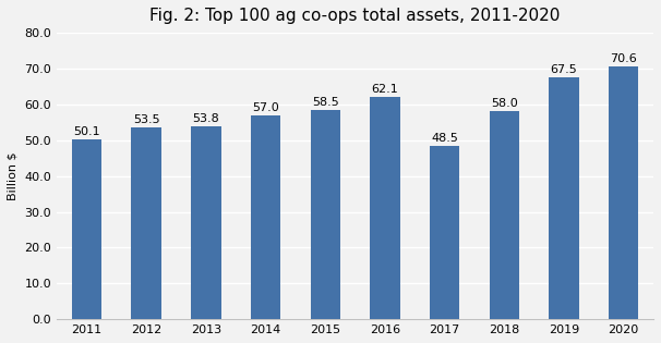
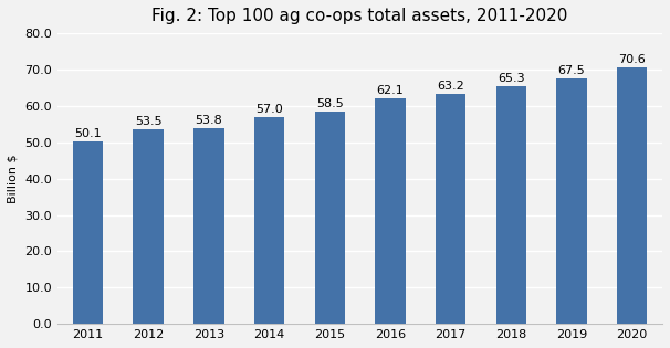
2017: 48.5 -> 63.2
2018: 58.0 -> 65.3
